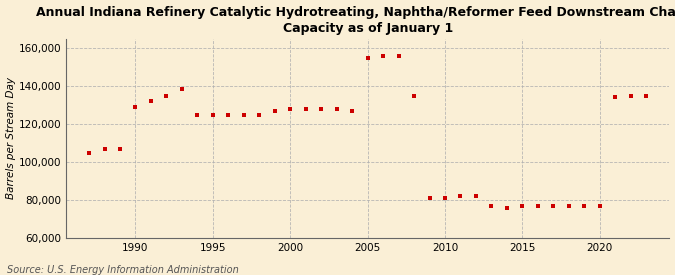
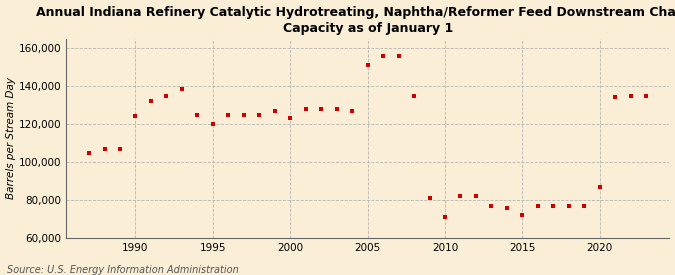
1990: 129,000 -> 124,000
1995: 125,000 -> 120,000
2000: 128,000 -> 123,000
2005: 155,000 -> 151,000
2010: 81,000 -> 71,000
2015: 77,000 -> 72,000
2020: 77,000 -> 87,000
